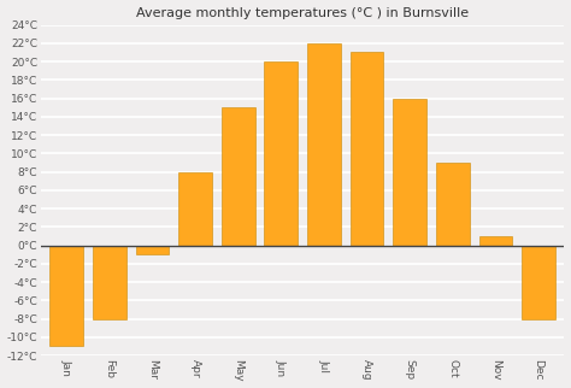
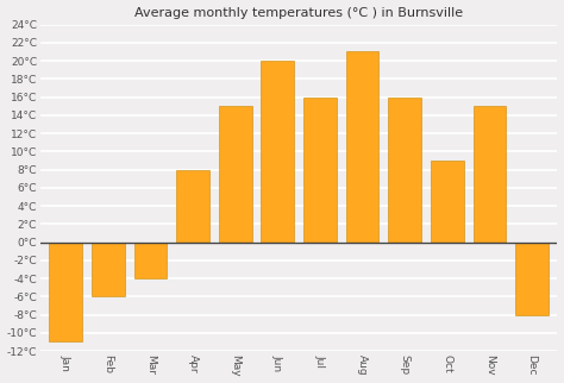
Feb: -8°C -> -6°C
Mar: -1°C -> -4°C
Jul: 22°C -> 16°C
Nov: 1°C -> 15°C
